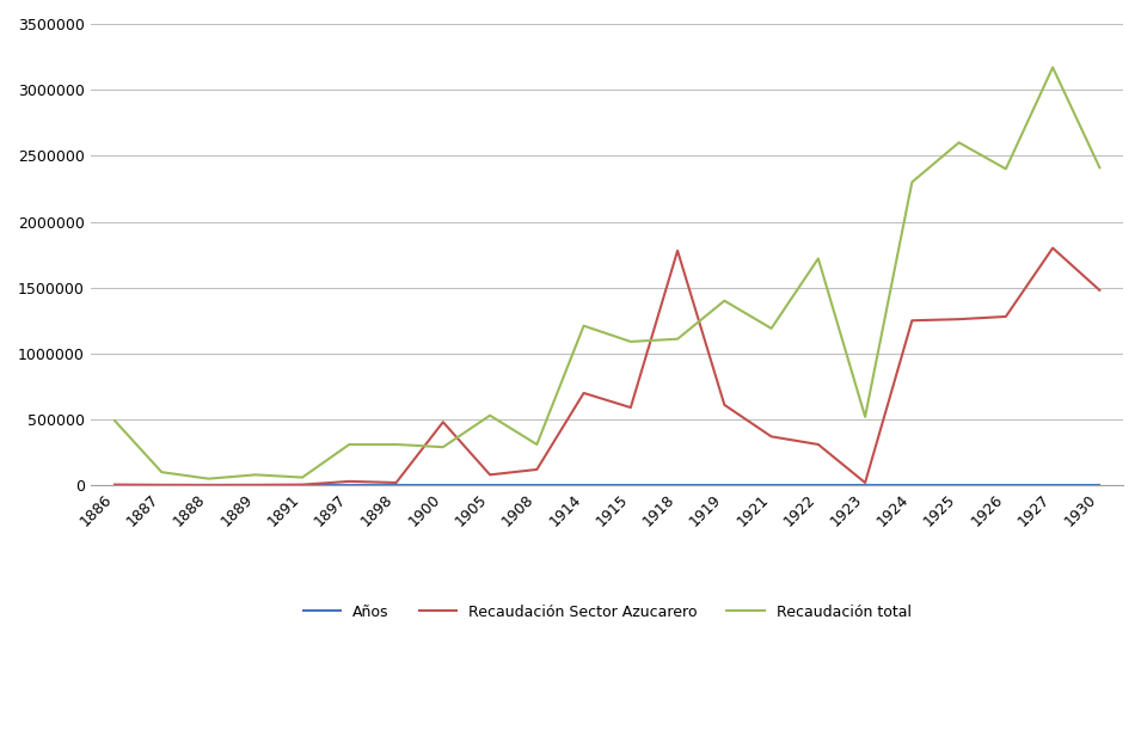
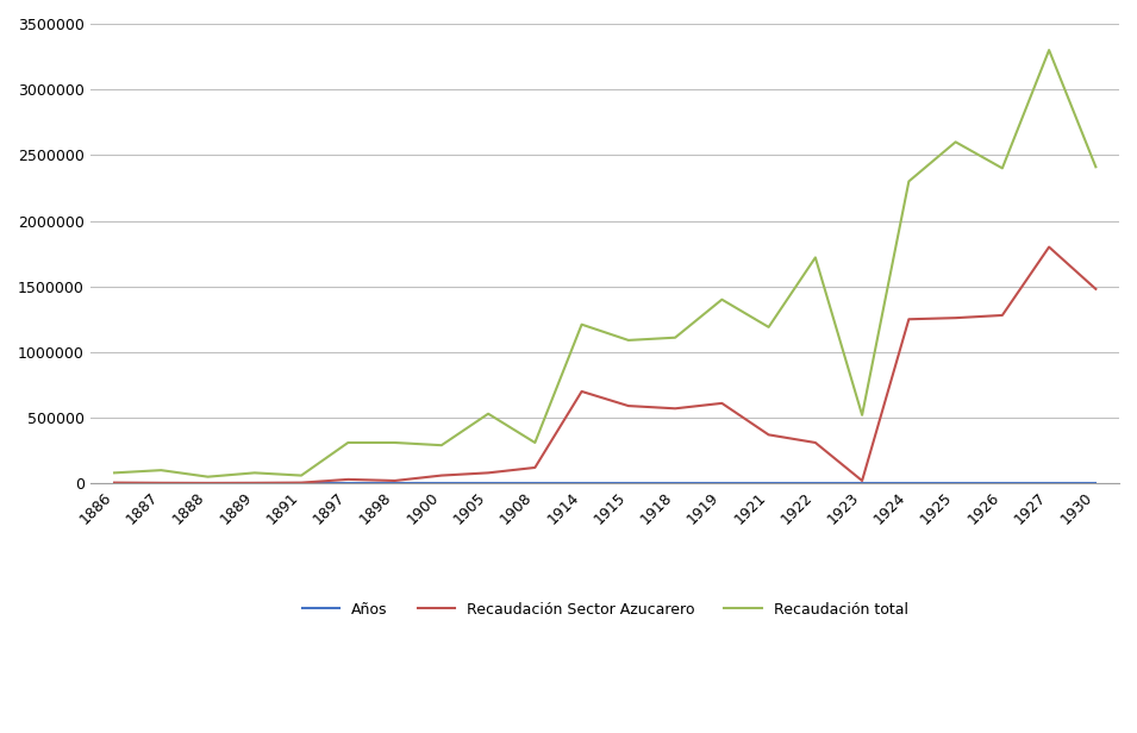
Recaudación total/1886: 490000 -> 80000
Recaudación Sector Azucarero/1900: 480000 -> 60000
Recaudación Sector Azucarero/1918: 1780000 -> 570000
Recaudación total/1927: 3170000 -> 3300000
